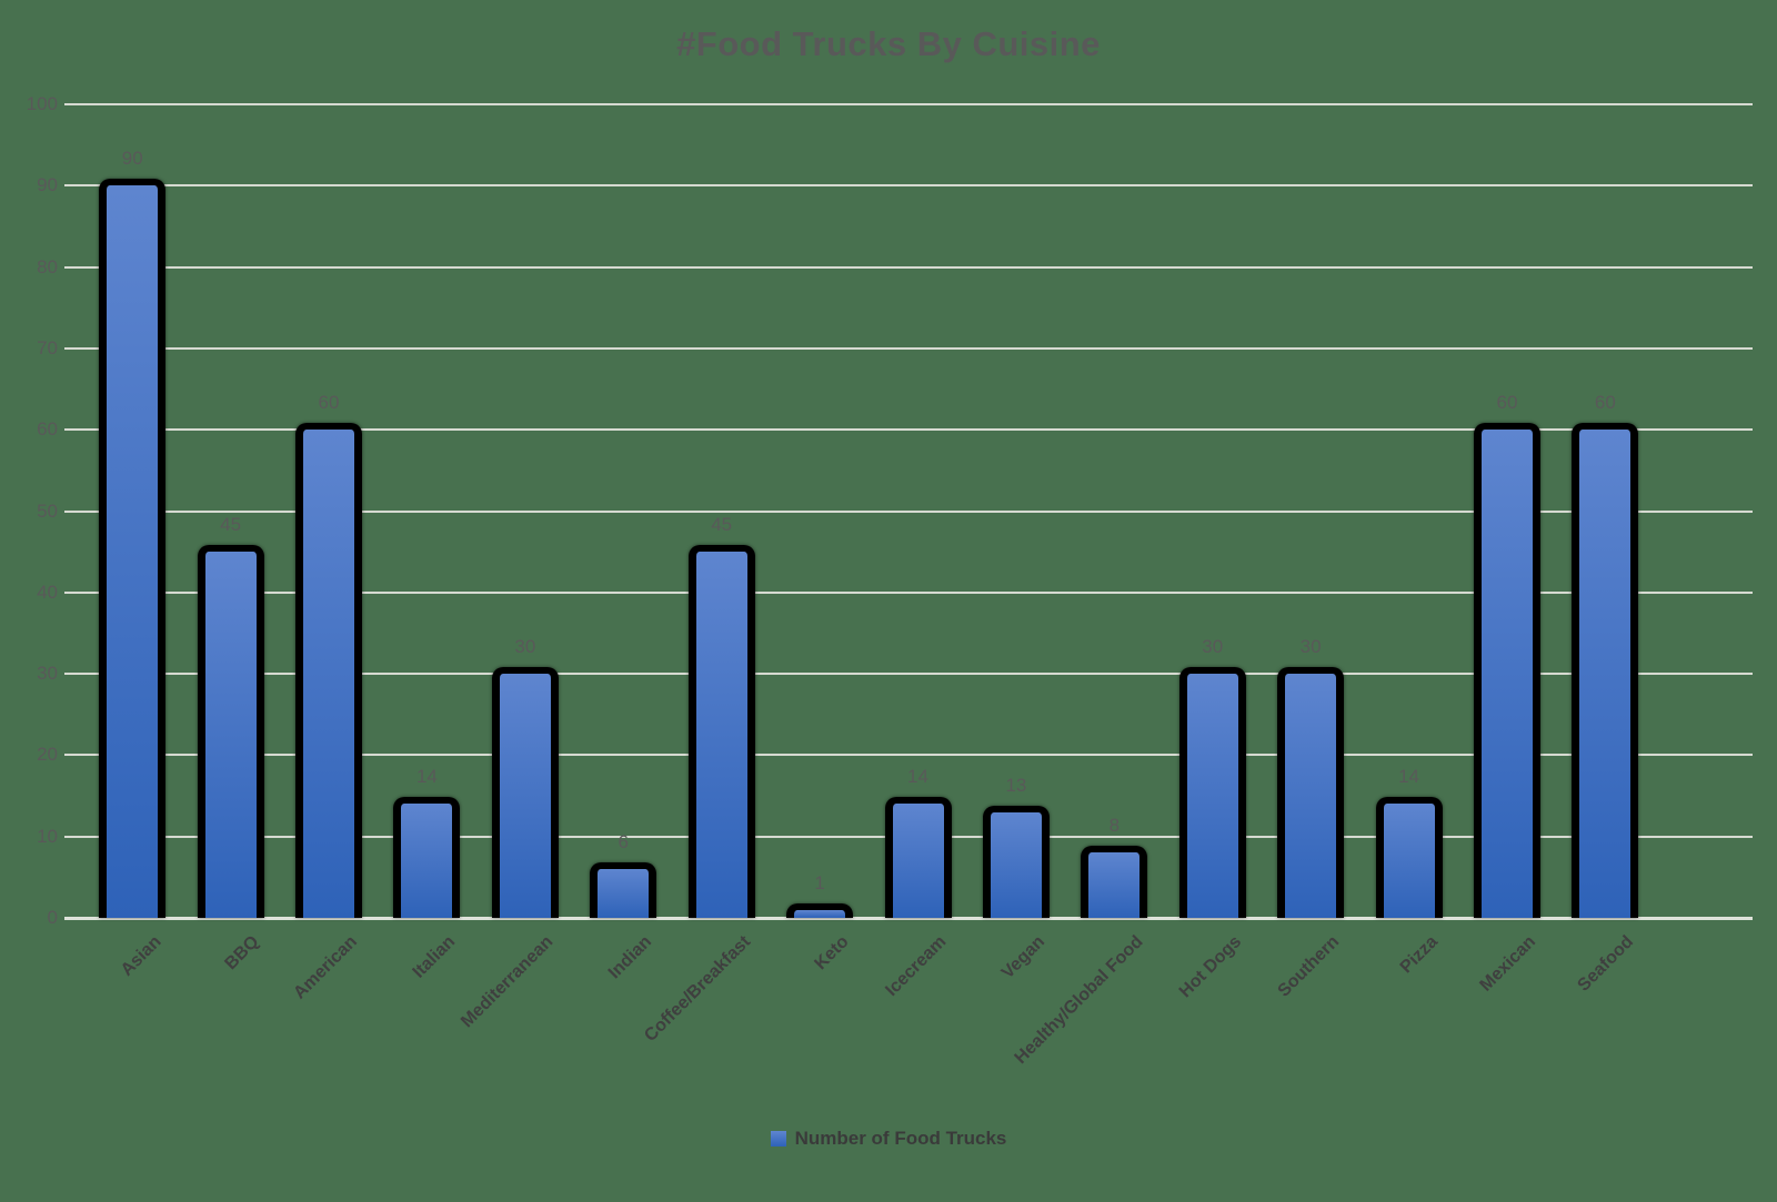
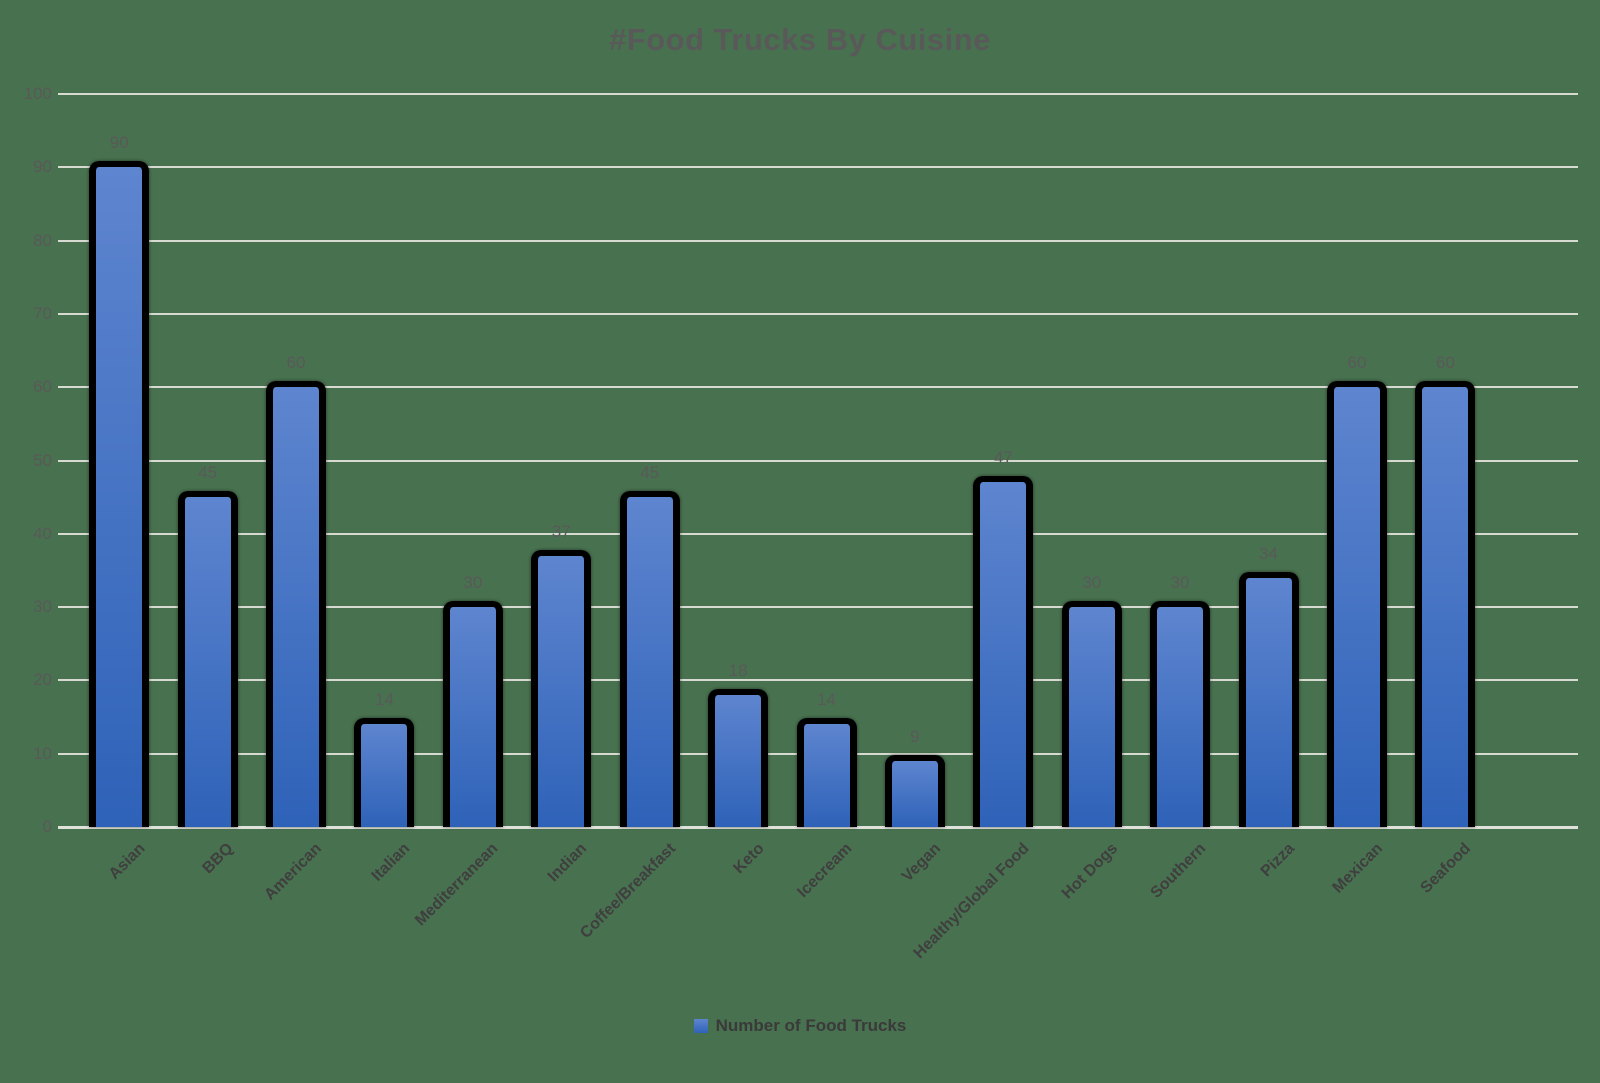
Indian: 6 -> 37
Keto: 1 -> 18
Vegan: 13 -> 9
Healthy/Global Food: 8 -> 47
Pizza: 14 -> 34
